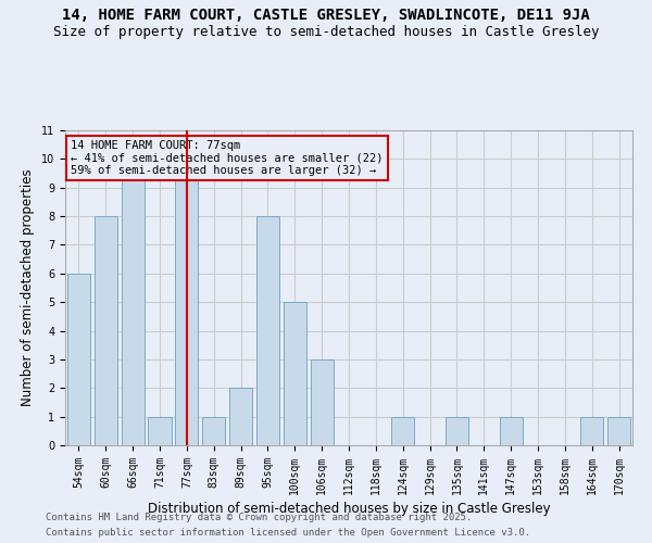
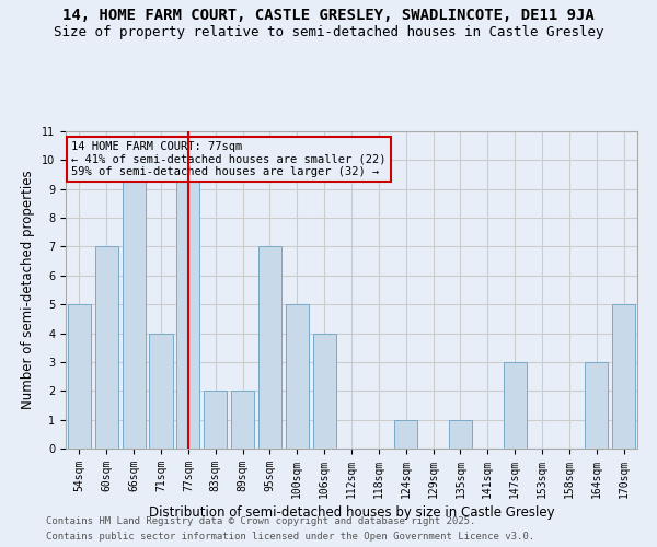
54sqm: 6 -> 5
60sqm: 8 -> 7
71sqm: 1 -> 4
83sqm: 1 -> 2
95sqm: 8 -> 7
106sqm: 3 -> 4
147sqm: 1 -> 3
164sqm: 1 -> 3
170sqm: 1 -> 5
